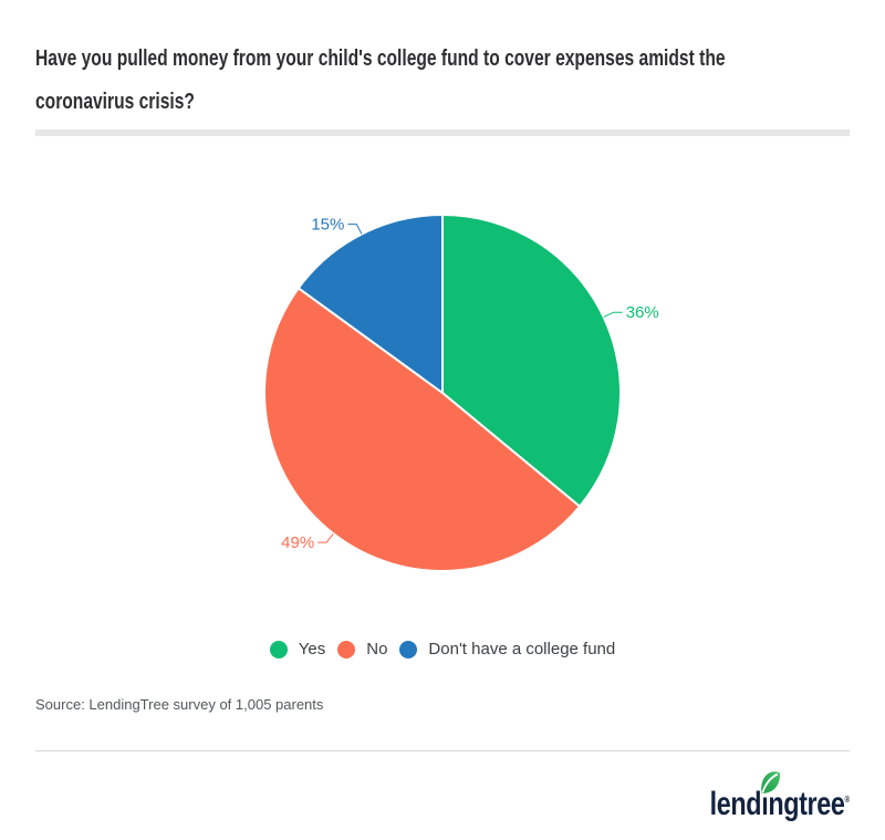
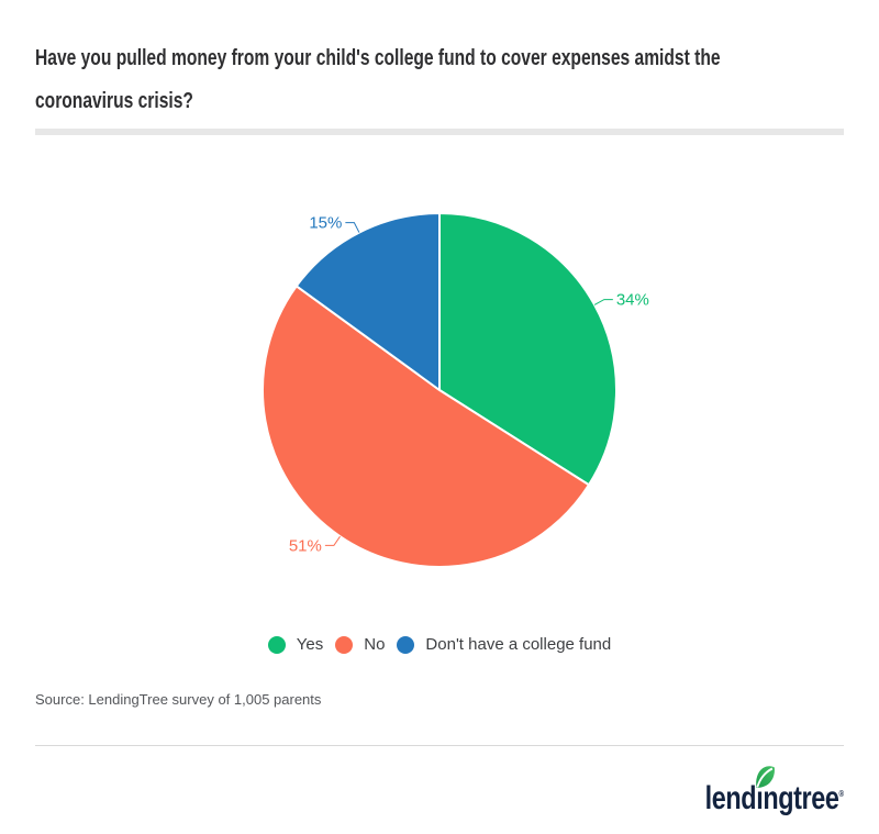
Yes: 36% -> 34%
No: 49% -> 51%
